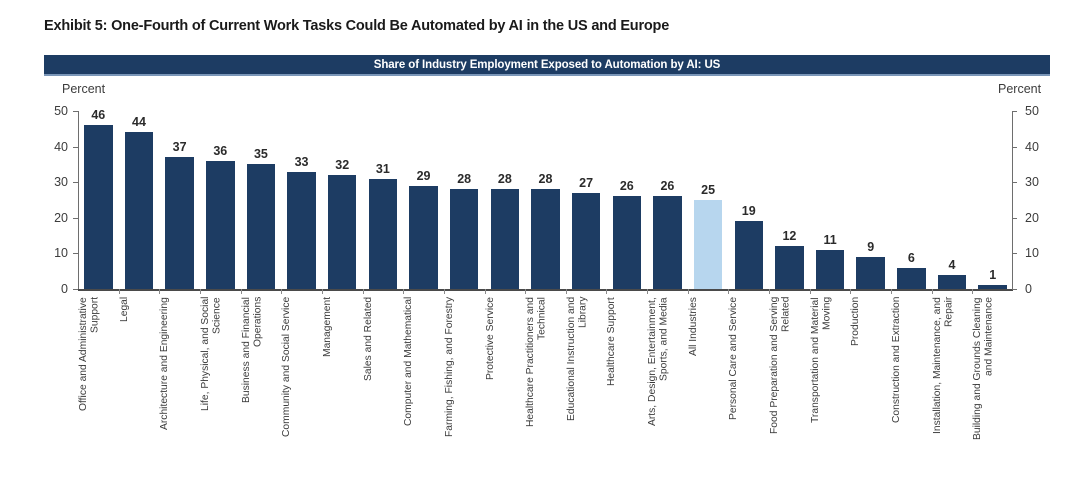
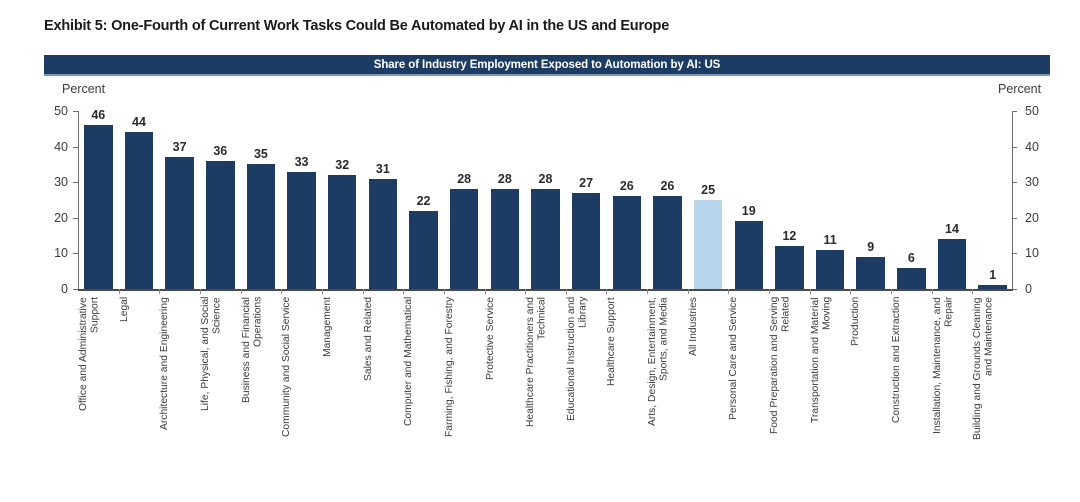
Computer and Mathematical: 29 -> 22
Installation, Maintenance, and Repair: 4 -> 14
